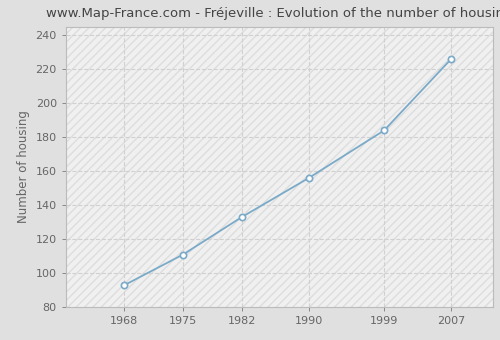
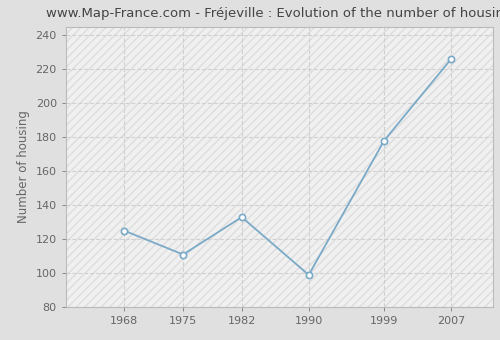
1968: 93 -> 125
1990: 156 -> 99
1999: 184 -> 178
